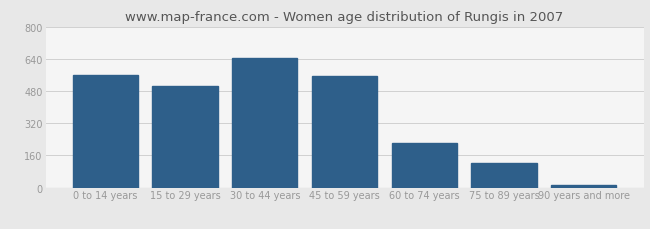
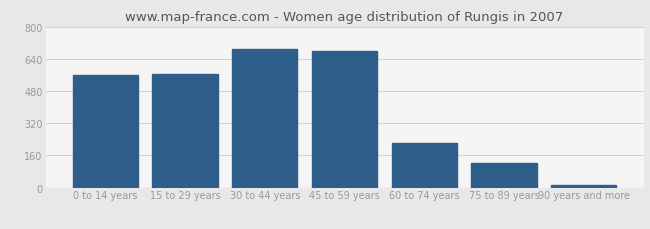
15 to 29 years: 505 -> 565
30 to 44 years: 645 -> 690
45 to 59 years: 555 -> 680
